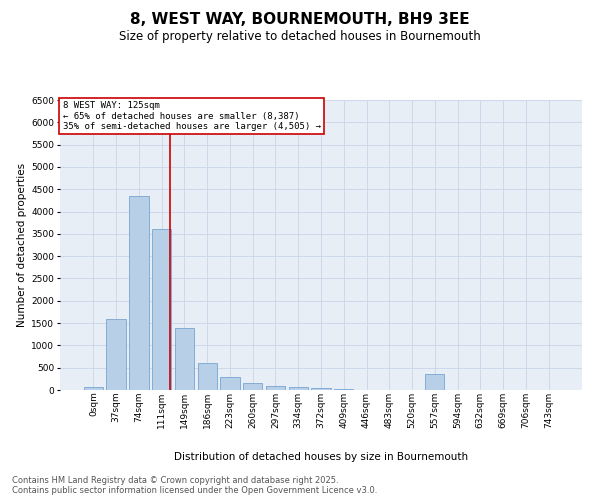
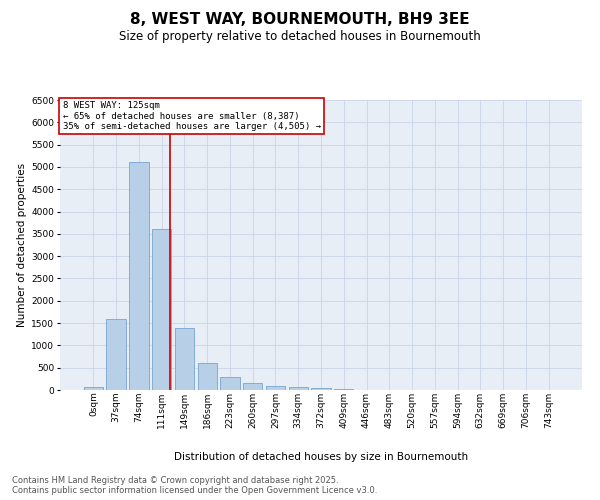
74sqm: 4350 -> 5100
557sqm: 350 -> 0
